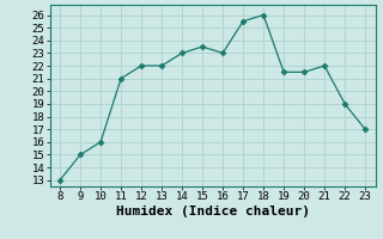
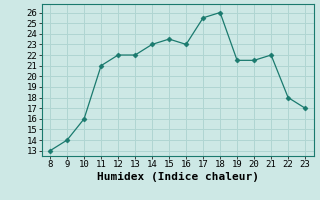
9: 15.0 -> 14.0
22: 19.0 -> 18.0
